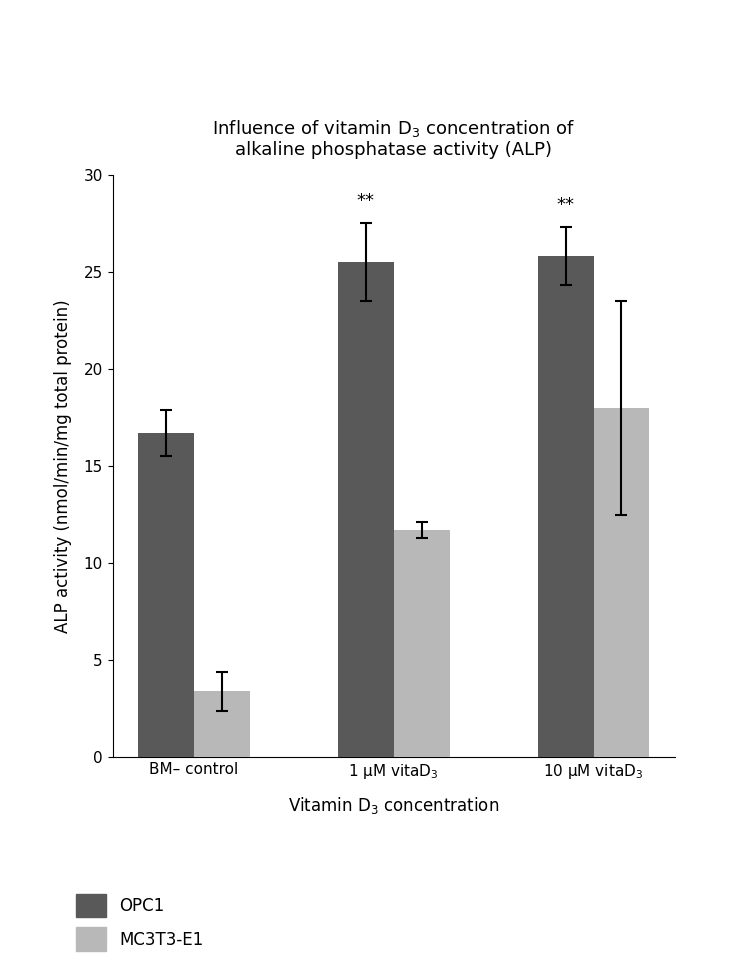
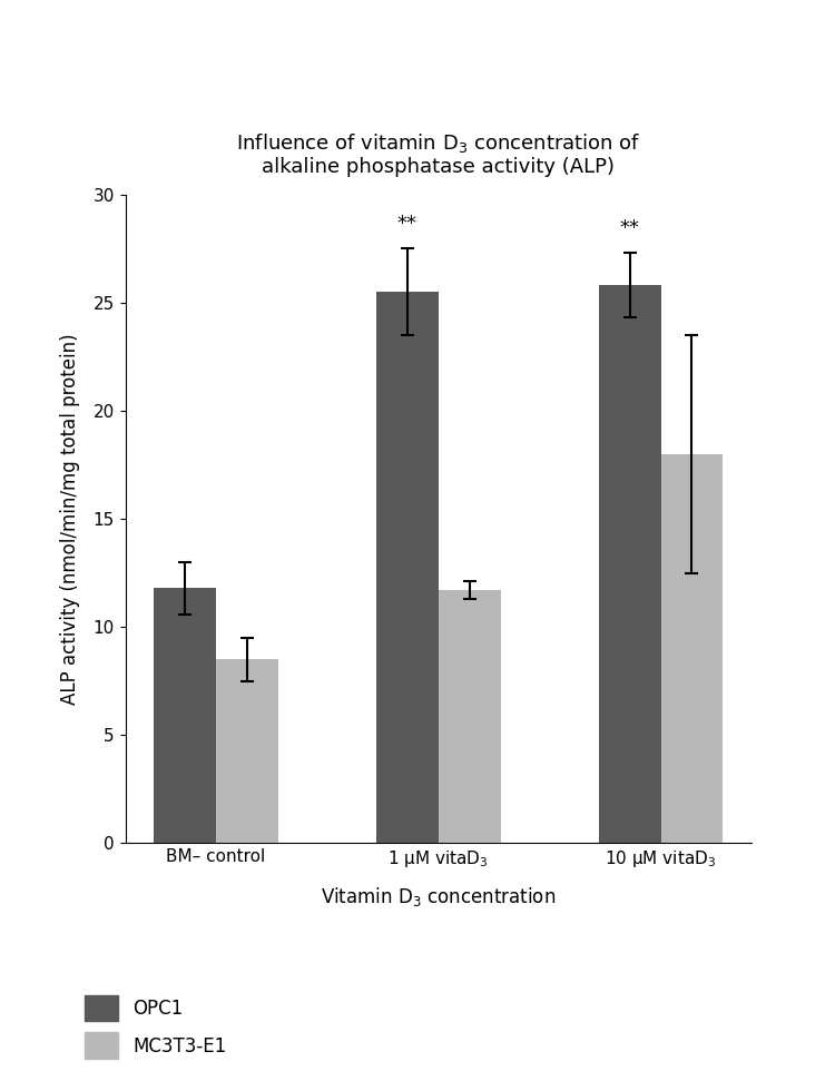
OPC1/BM– control: 16.7 -> 11.8
MC3T3-E1/BM– control: 3.4 -> 8.5
